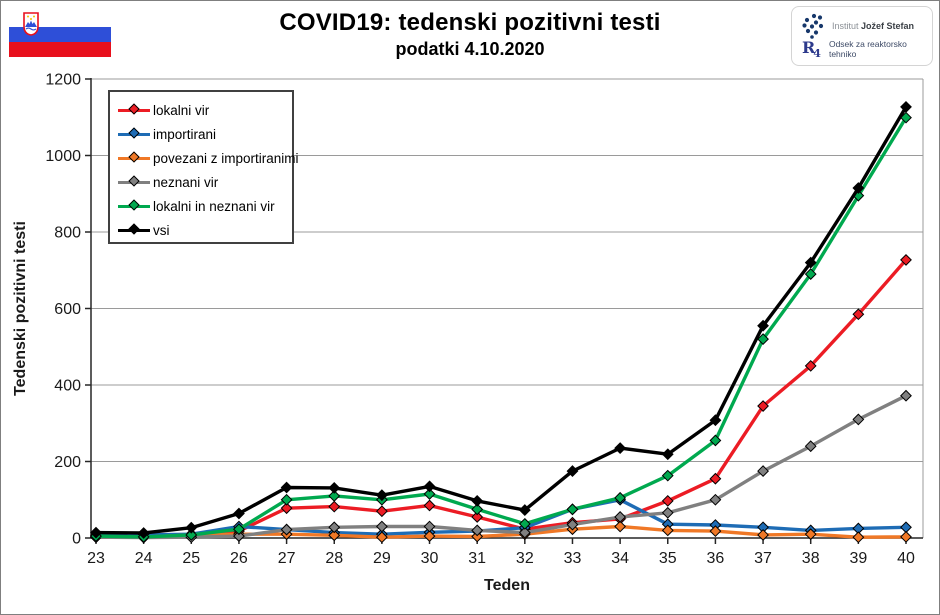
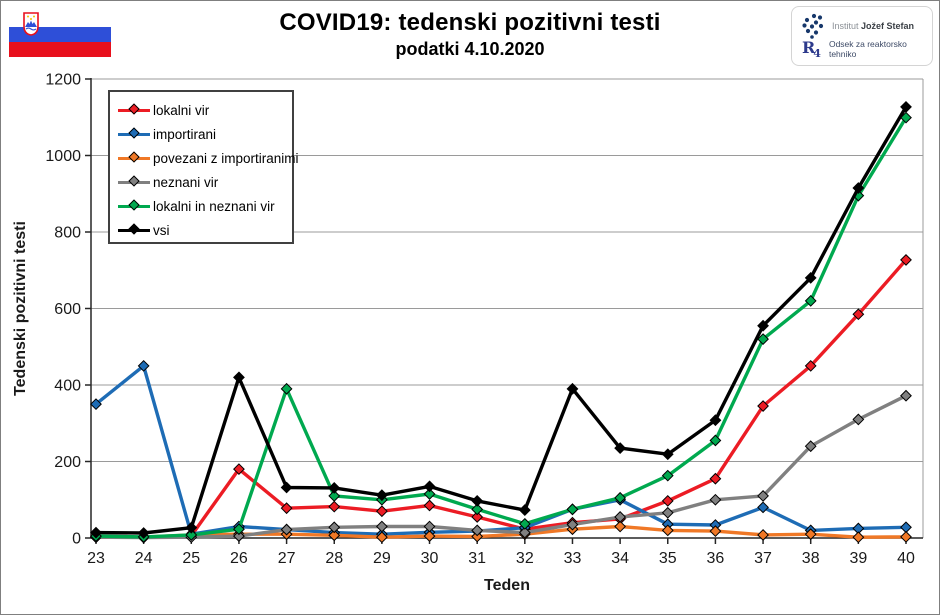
importirani/23: 10 -> 350
importirani/24: 10 -> 450
lokalni vir/26: 20 -> 180
vsi/26: 60 -> 420
lokalni in neznani vir/27: 100 -> 390
vsi/33: 180 -> 390
importirani/37: 30 -> 80
neznani vir/37: 180 -> 110
lokalni in neznani vir/38: 690 -> 620
vsi/38: 720 -> 680
